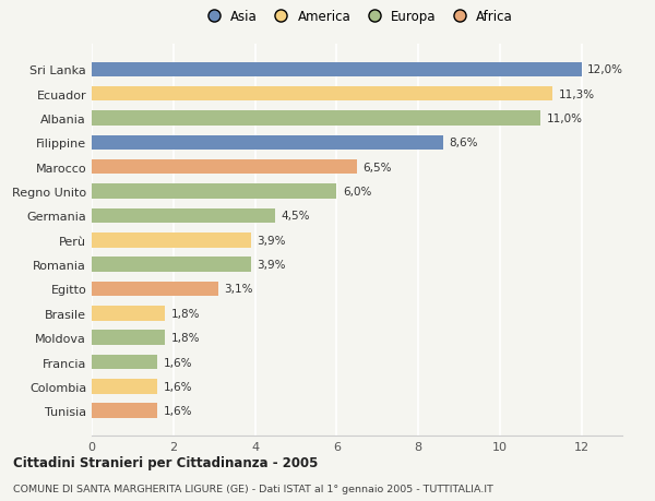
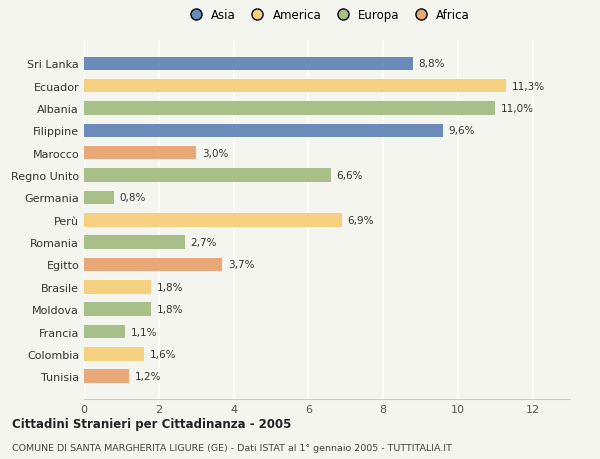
Sri Lanka: 12,0% -> 8,8%
Filippine: 8,6% -> 9,6%
Marocco: 6,5% -> 3,0%
Regno Unito: 6,0% -> 6,6%
Germania: 4,5% -> 0,8%
Perù: 3,9% -> 6,9%
Romania: 3,9% -> 2,7%
Egitto: 3,1% -> 3,7%
Francia: 1,6% -> 1,1%
Tunisia: 1,6% -> 1,2%
